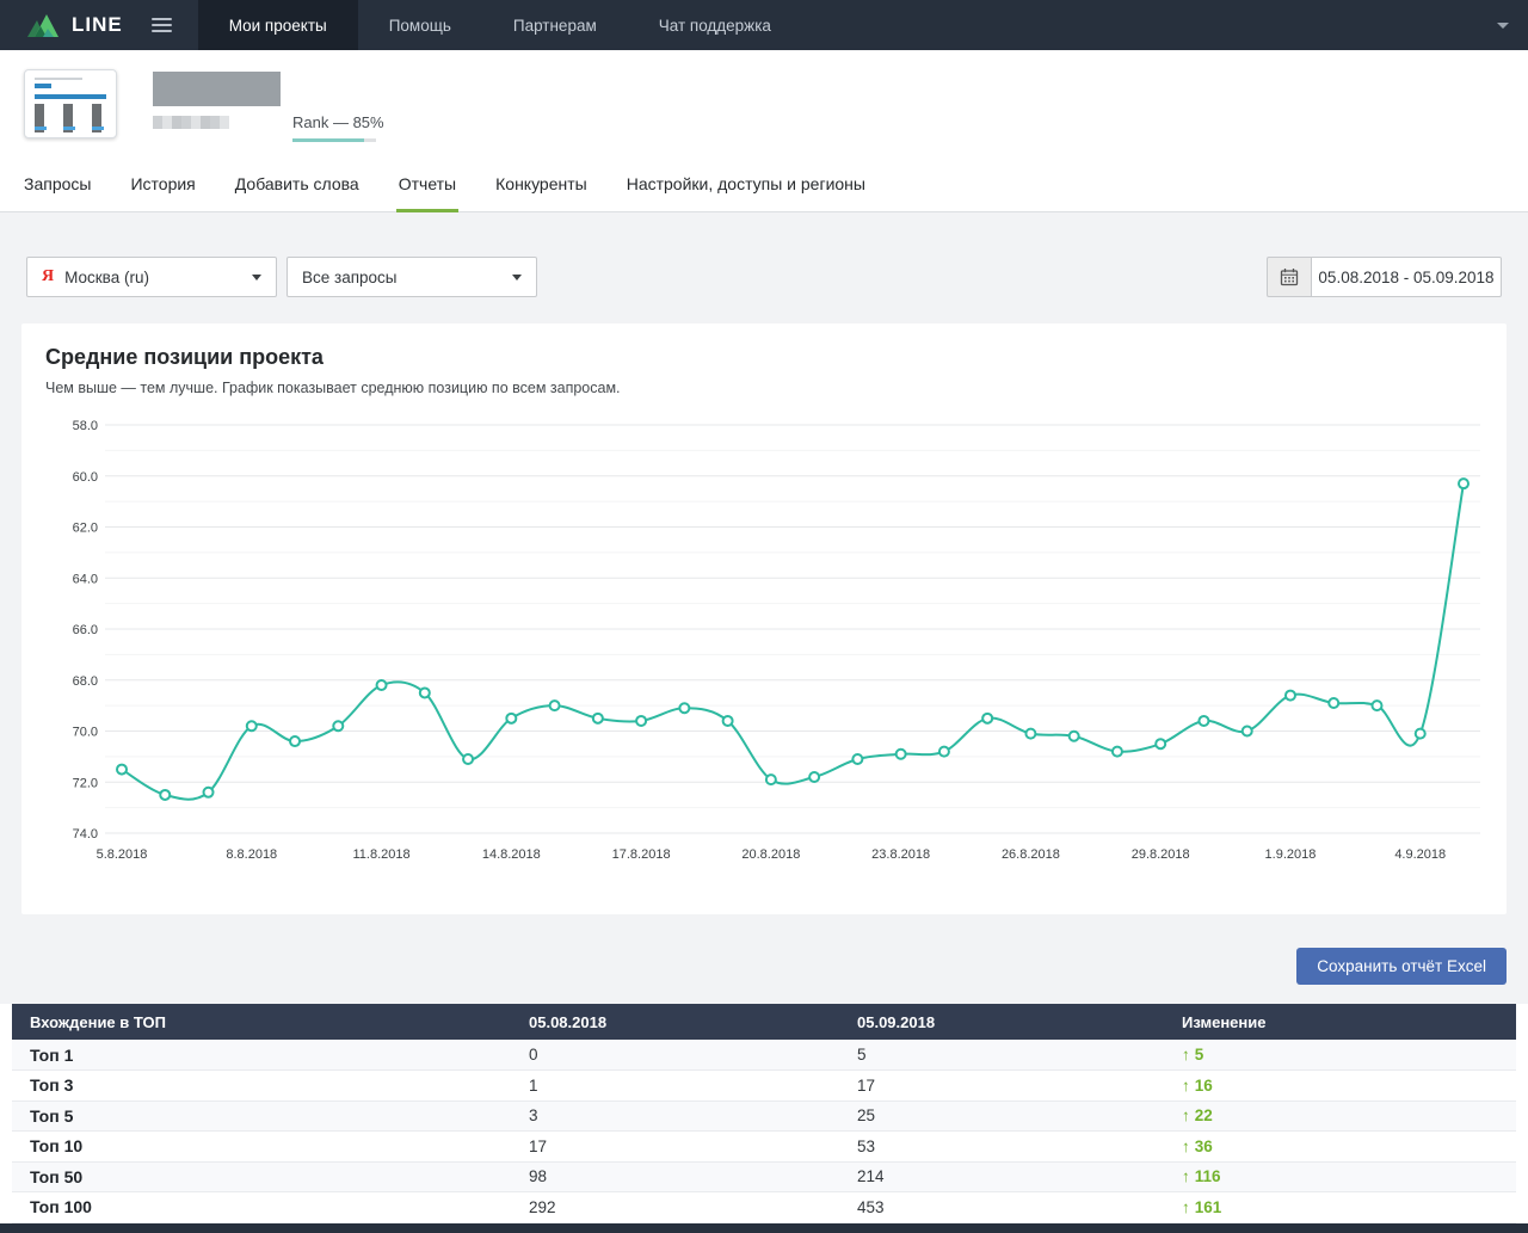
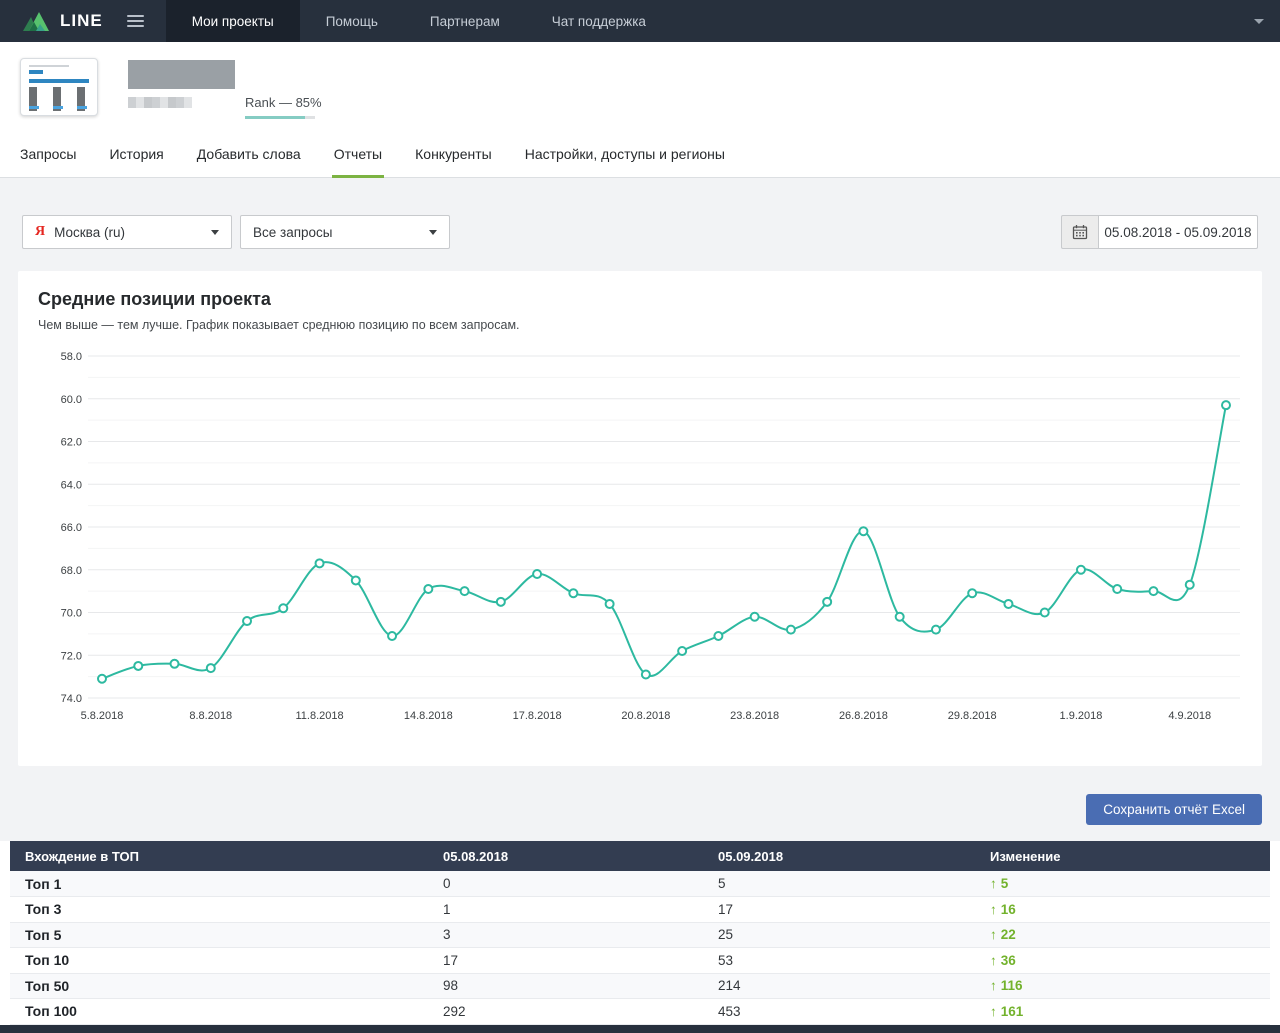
5.8.2018: 71.5 -> 73.1
8.8.2018: 69.8 -> 72.6
11.8.2018: 68.2 -> 67.7
14.8.2018: 69.5 -> 68.9
17.8.2018: 69.6 -> 68.2
20.8.2018: 71.9 -> 72.9
23.8.2018: 70.9 -> 70.2
26.8.2018: 70.1 -> 66.2
29.8.2018: 70.5 -> 69.1
1.9.2018: 68.6 -> 68.0
4.9.2018: 70.1 -> 68.7
